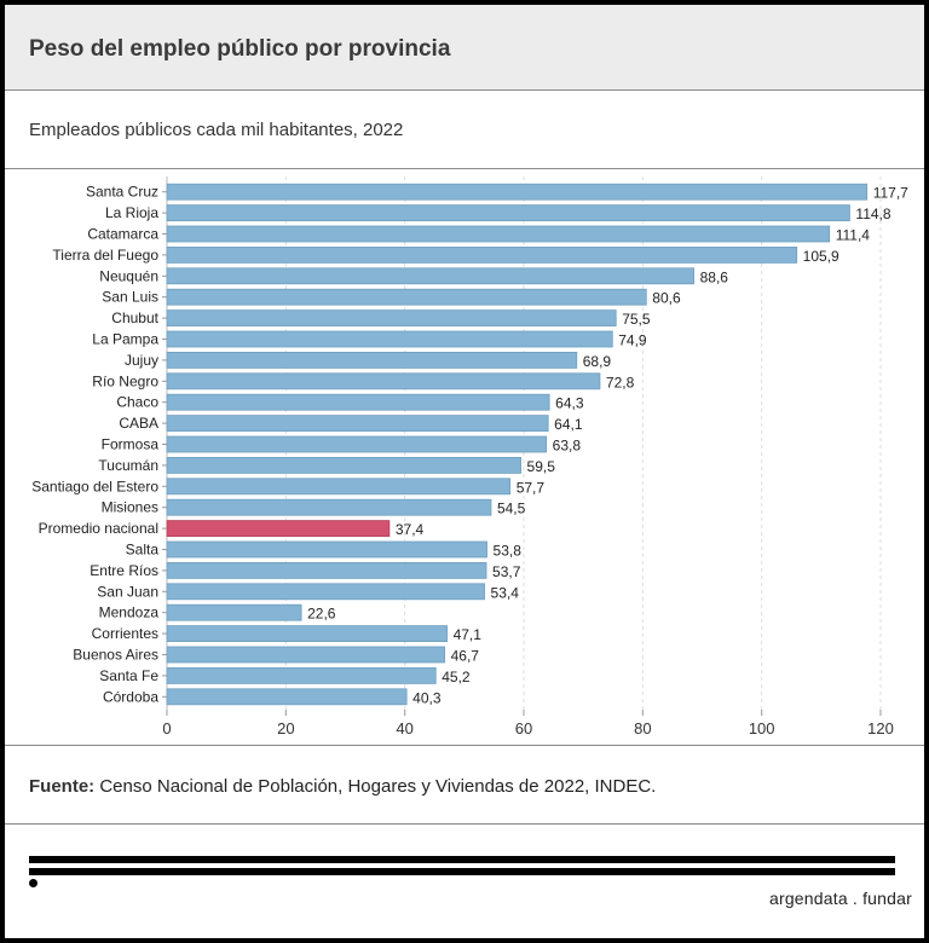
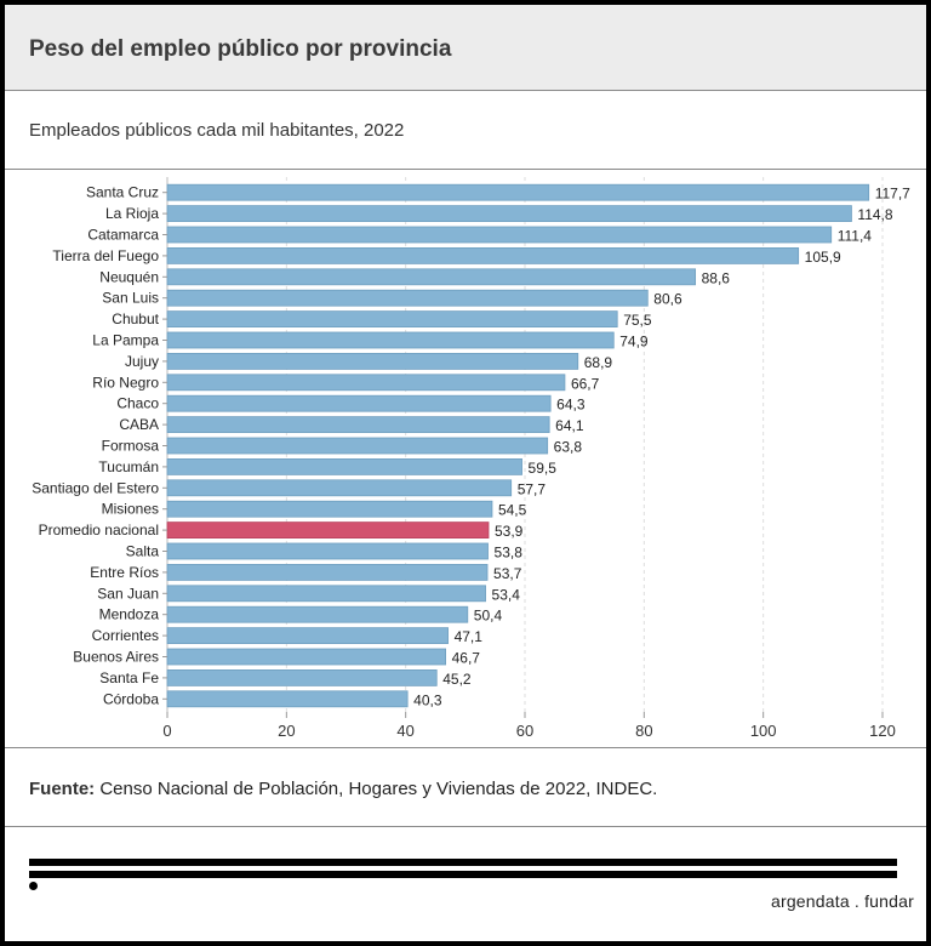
Río Negro: 72,8 -> 66,7
Promedio nacional: 37,4 -> 53,9
Mendoza: 22,6 -> 50,4
